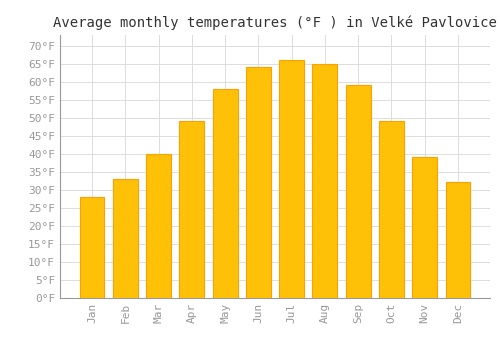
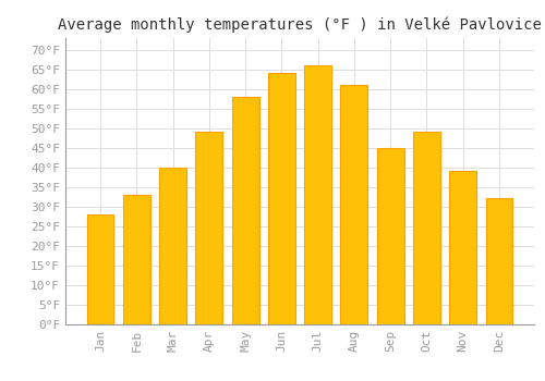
Aug: 65°F -> 61°F
Sep: 59°F -> 45°F
